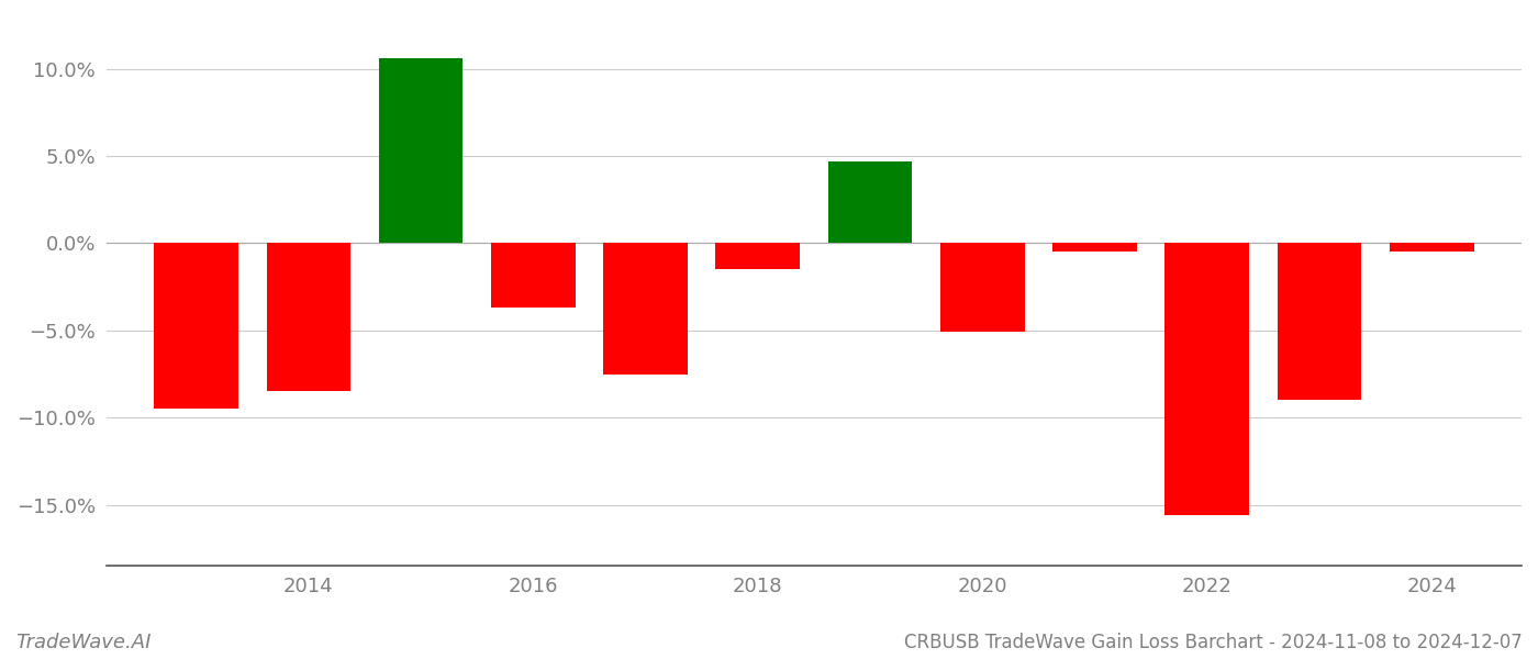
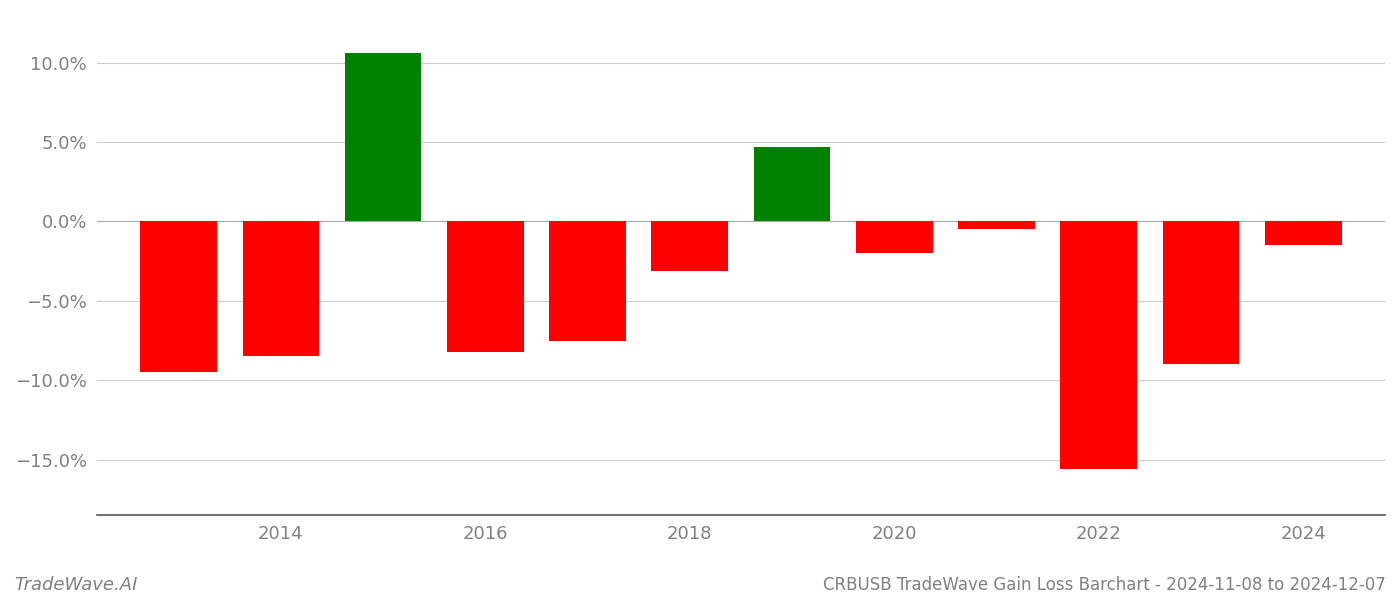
2016: -3.7% -> -8.2%
2018: -1.5% -> -3.1%
2020: -5.1% -> -2.0%
2024: -0.5% -> -1.5%
